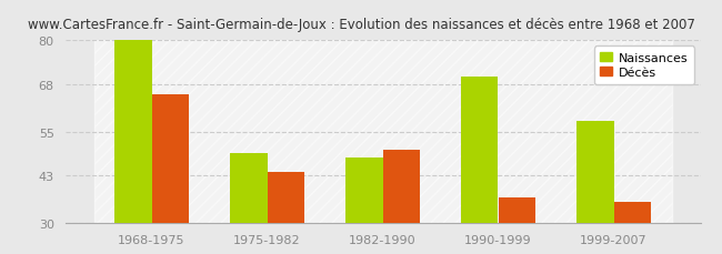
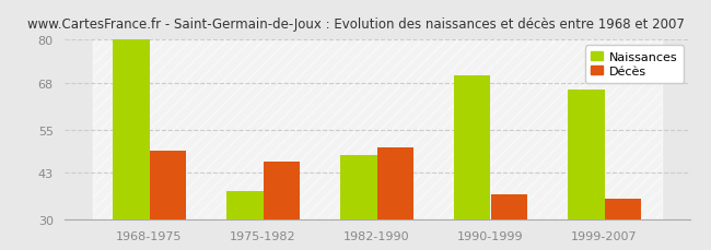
Décès/1968-1975: 65 -> 49
Naissances/1975-1982: 49 -> 38
Décès/1975-1982: 44 -> 46
Naissances/1999-2007: 58 -> 66
